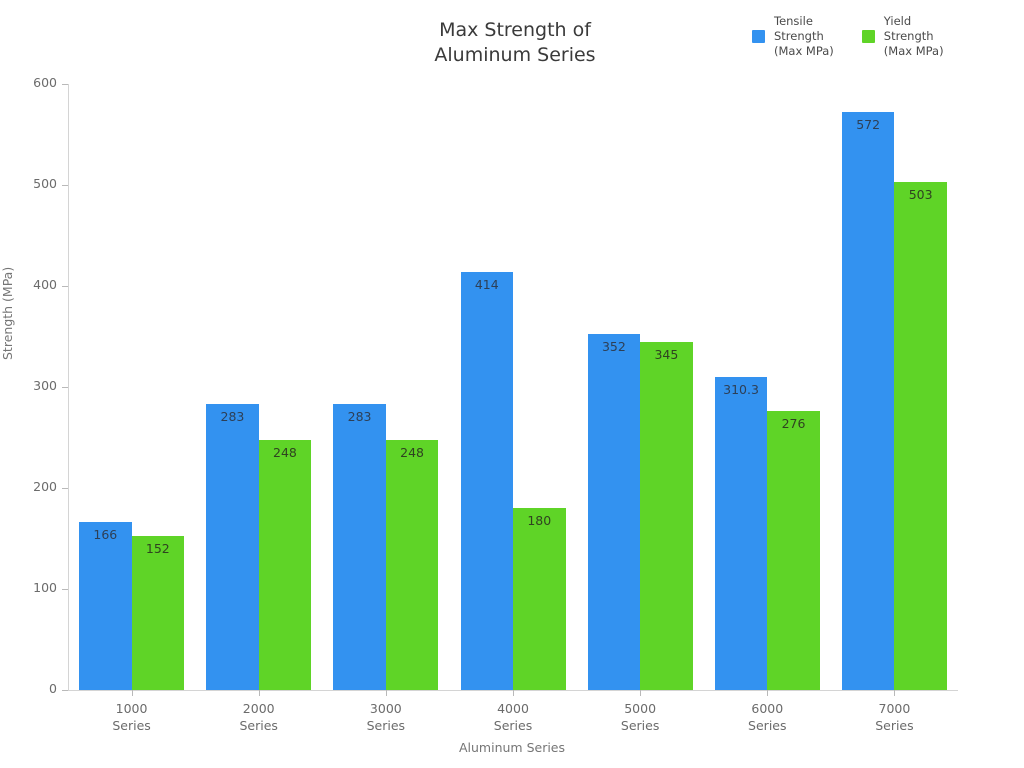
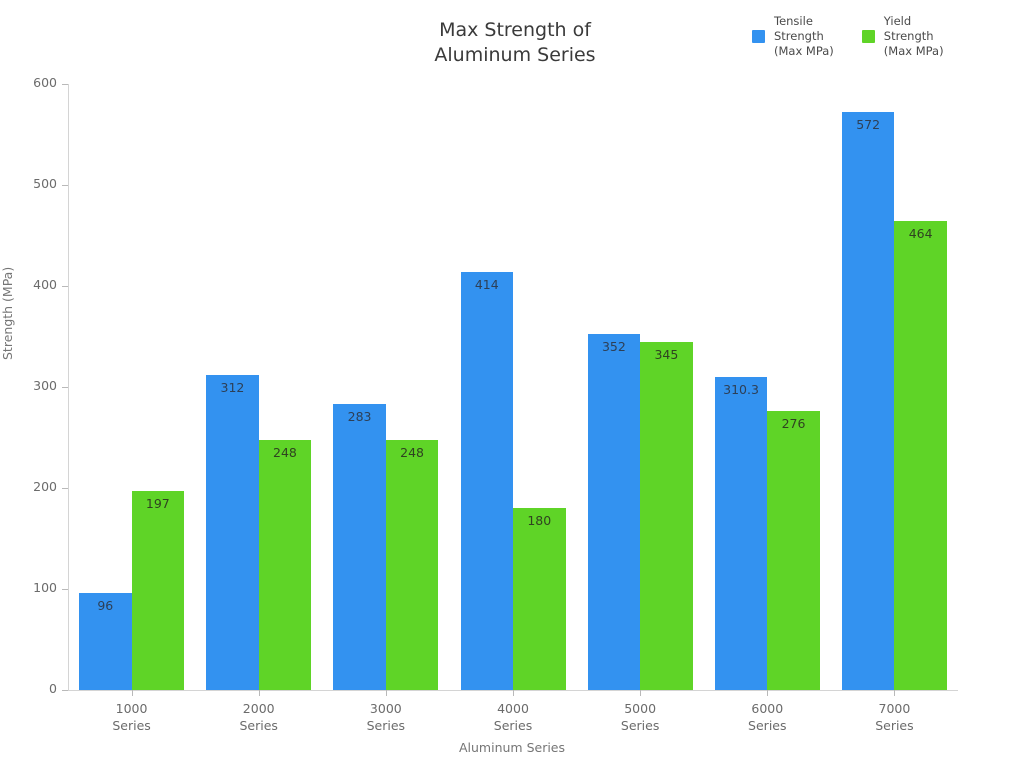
Tensile Strength (Max MPa)/1000 Series: 166 -> 96
Yield Strength (Max MPa)/1000 Series: 152 -> 197
Tensile Strength (Max MPa)/2000 Series: 283 -> 312
Yield Strength (Max MPa)/7000 Series: 503 -> 464
